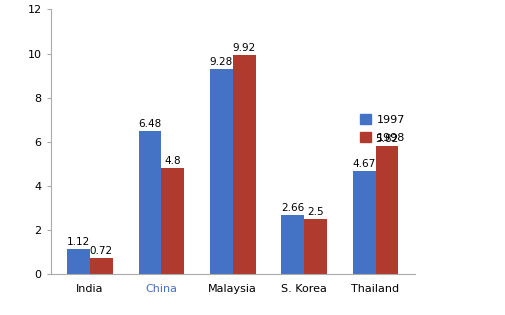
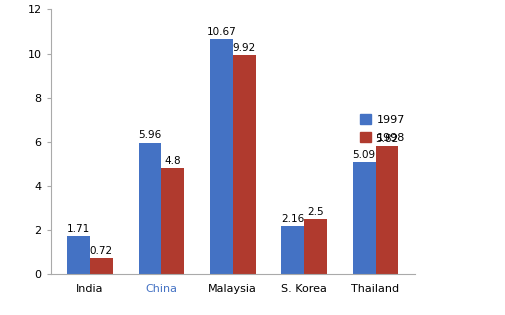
1997/India: 1.12 -> 1.71
1997/China: 6.48 -> 5.96
1997/Malaysia: 9.28 -> 10.67
1997/S. Korea: 2.66 -> 2.16
1997/Thailand: 4.67 -> 5.09
